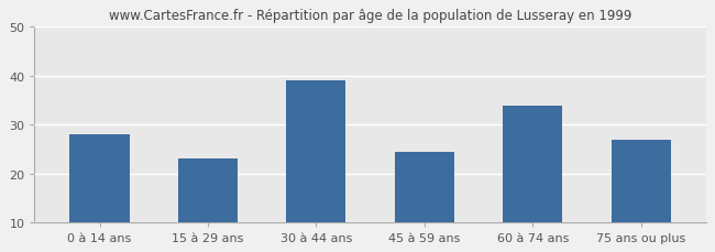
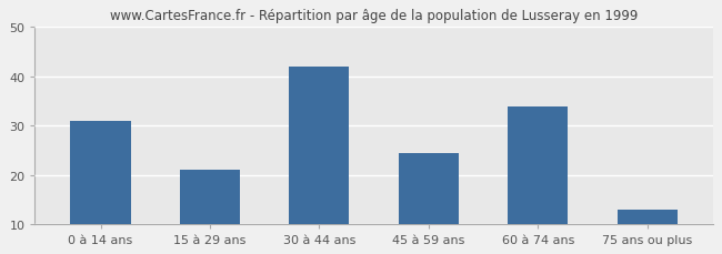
0 à 14 ans: 28.0 -> 31.0
15 à 29 ans: 23.0 -> 21.0
30 à 44 ans: 39.0 -> 42.0
75 ans ou plus: 27.0 -> 13.0
